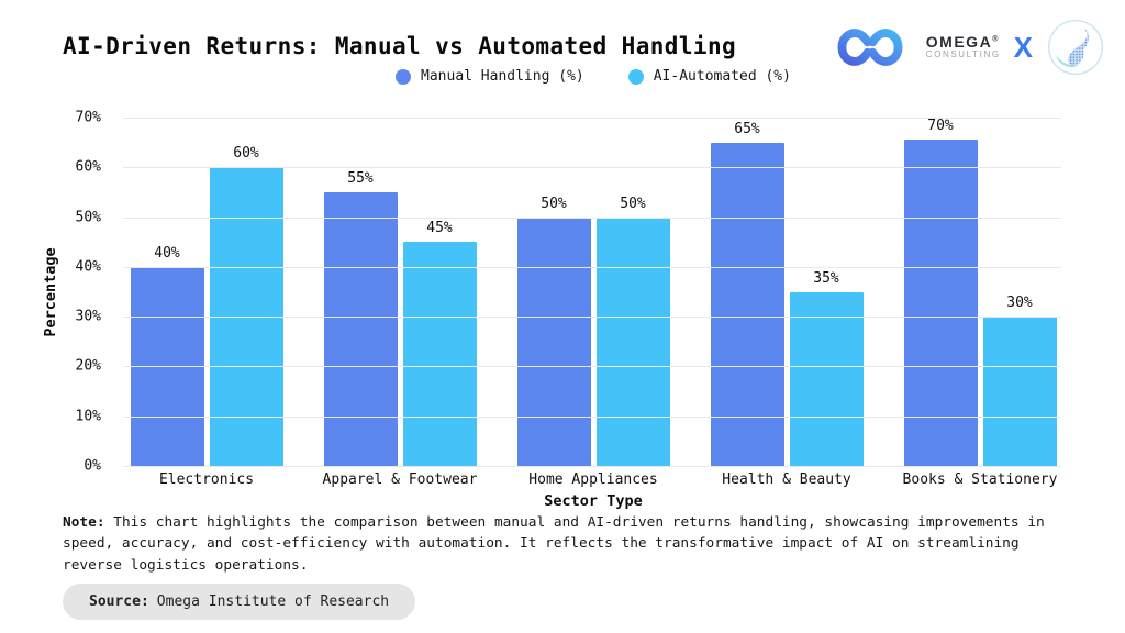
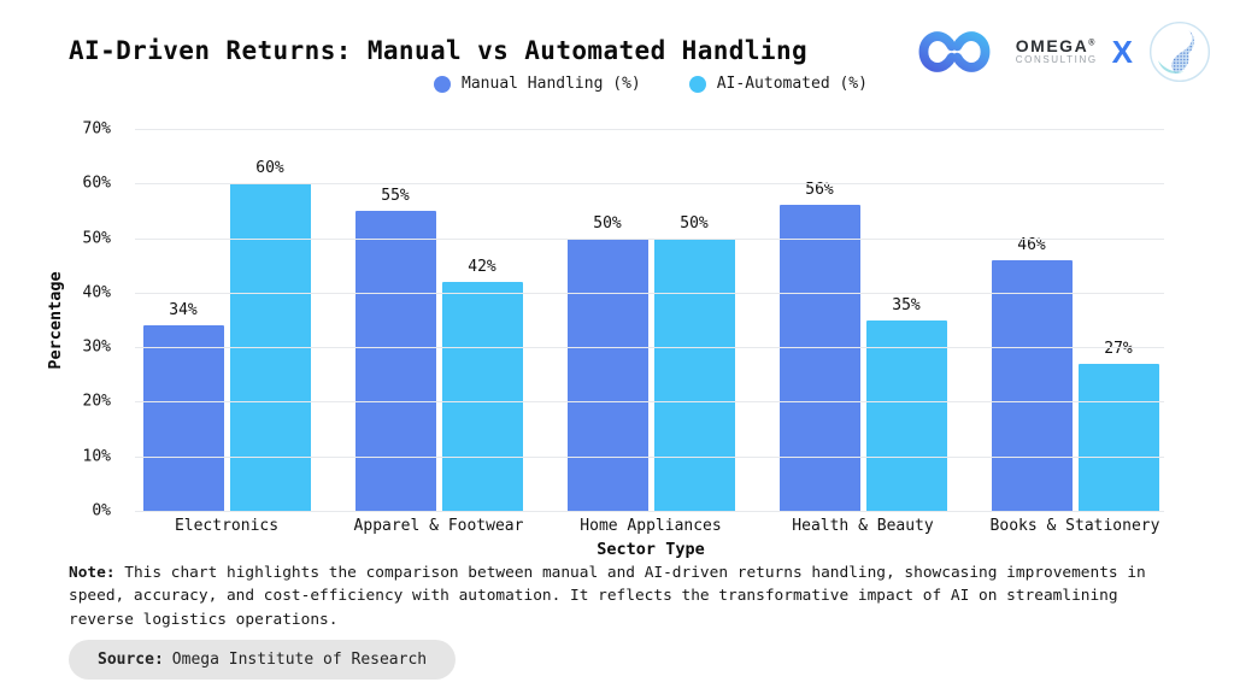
Manual Handling (%)/Electronics: 40% -> 34%
AI-Automated (%)/Apparel & Footwear: 45% -> 42%
Manual Handling (%)/Health & Beauty: 65% -> 56%
Manual Handling (%)/Books & Stationery: 70% -> 46%
AI-Automated (%)/Books & Stationery: 30% -> 27%
